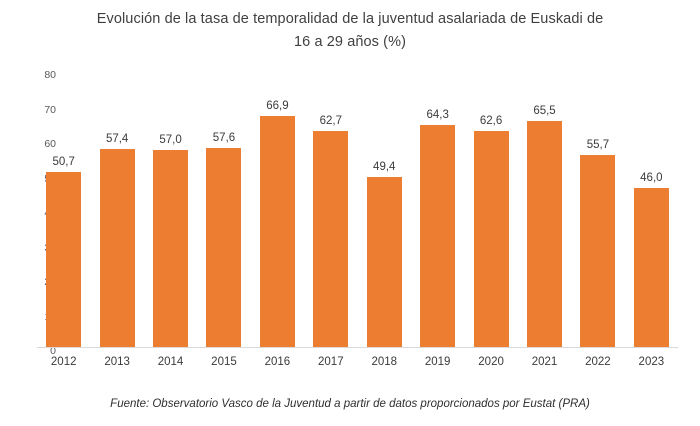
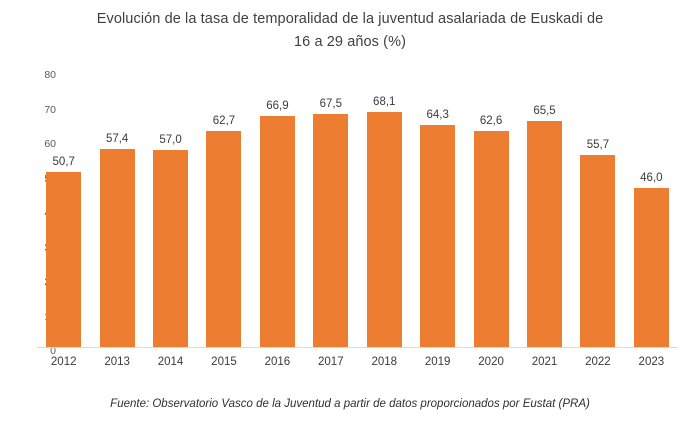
2015: 57,6 -> 62,7
2017: 62,7 -> 67,5
2018: 49,4 -> 68,1
